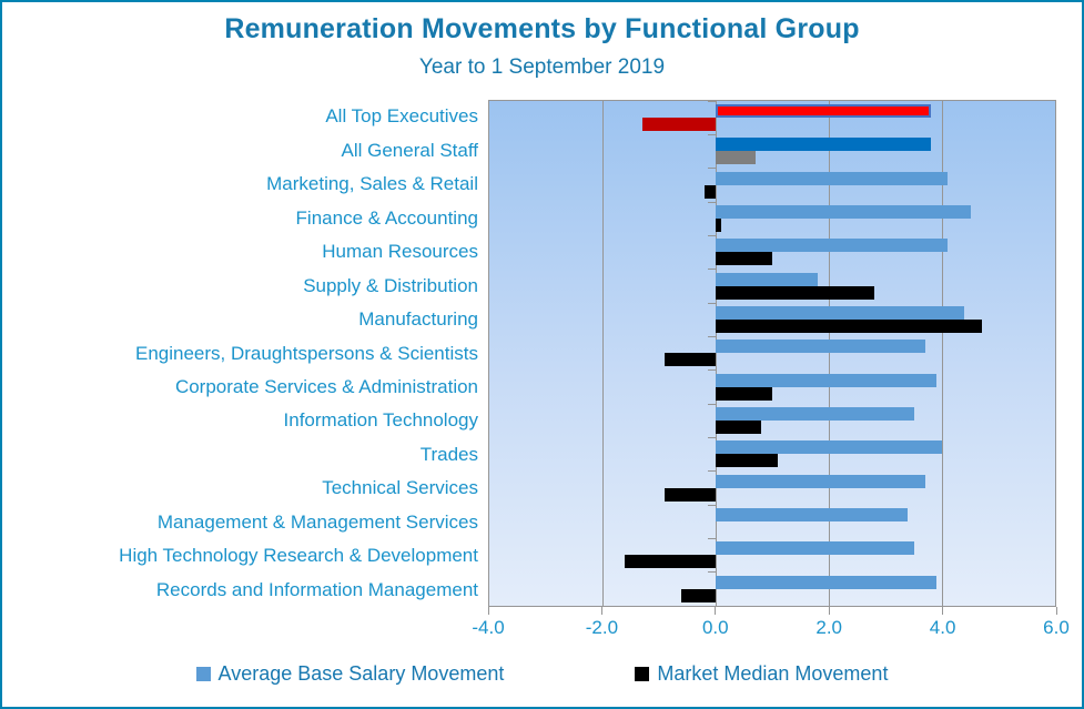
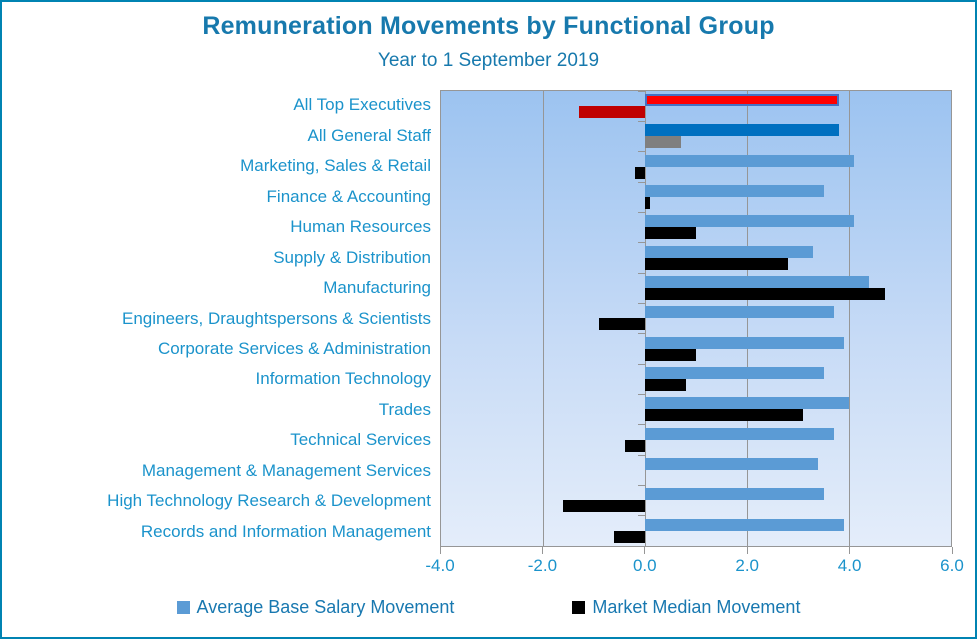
Average Base Salary Movement/Finance & Accounting: 4.5 -> 3.5
Average Base Salary Movement/Supply & Distribution: 1.8 -> 3.3
Market Median Movement/Trades: 1.1 -> 3.1
Market Median Movement/Technical Services: -0.9 -> -0.4
